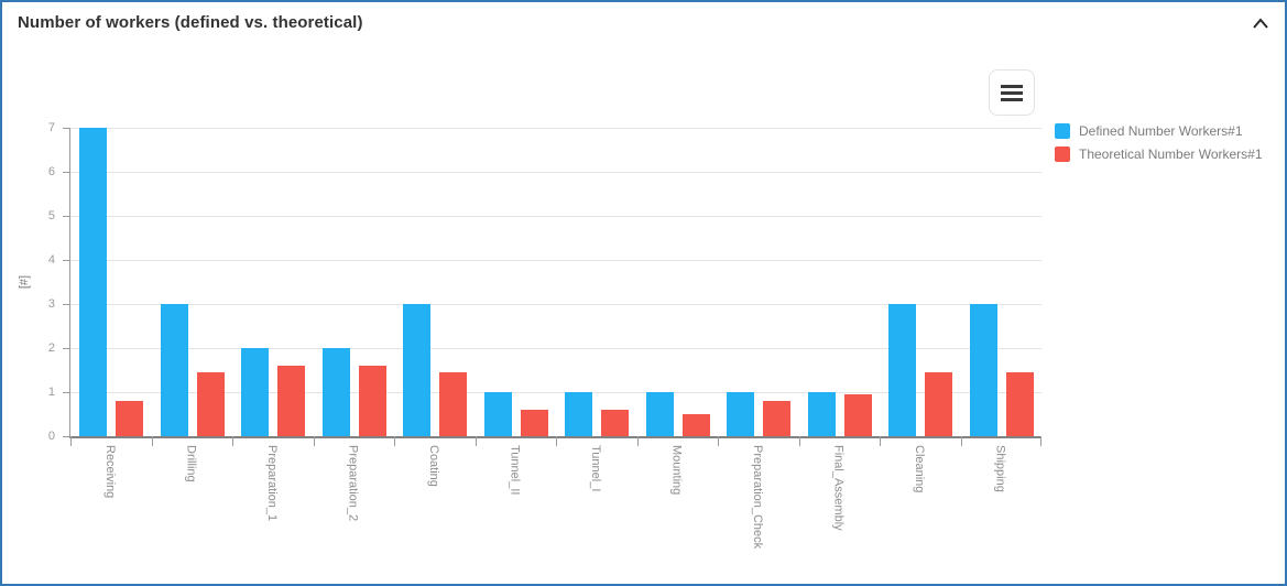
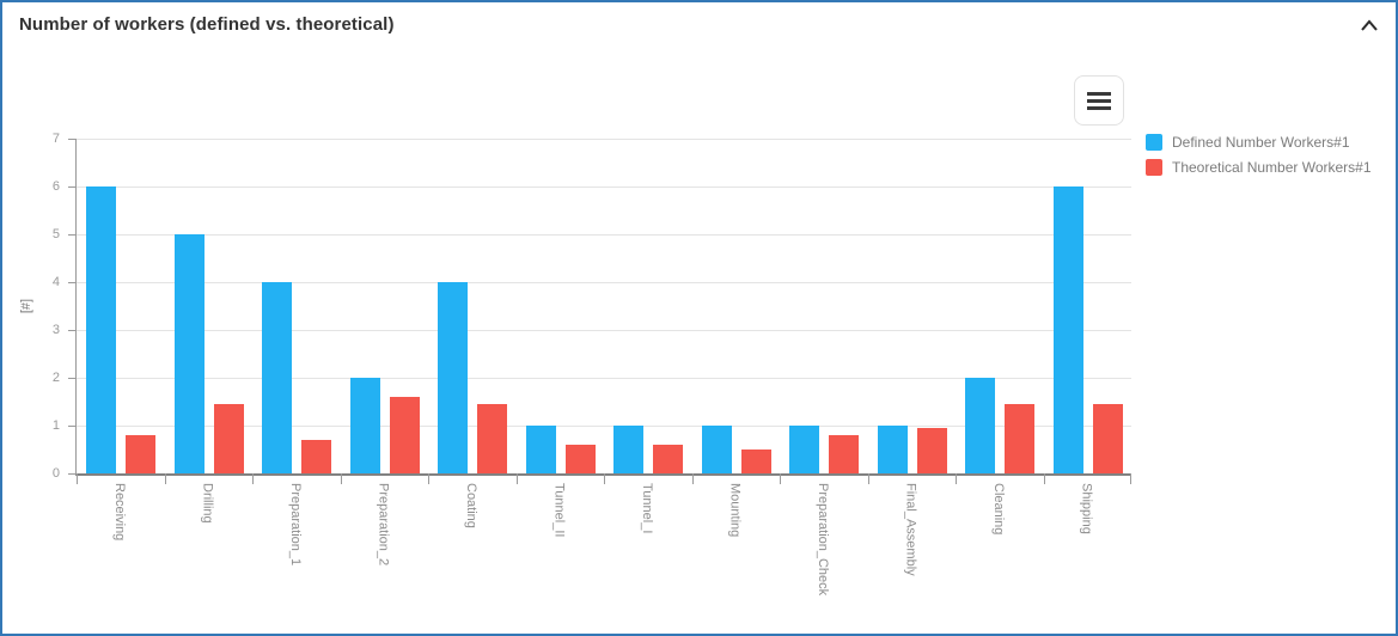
Defined Number Workers#1/Receiving: 7 -> 6
Defined Number Workers#1/Drilling: 3 -> 5
Defined Number Workers#1/Preparation_1: 2 -> 4
Theoretical Number Workers#1/Preparation_1: 1.6 -> 0.7
Defined Number Workers#1/Coating: 3 -> 4
Defined Number Workers#1/Cleaning: 3 -> 2
Defined Number Workers#1/Shipping: 3 -> 6
